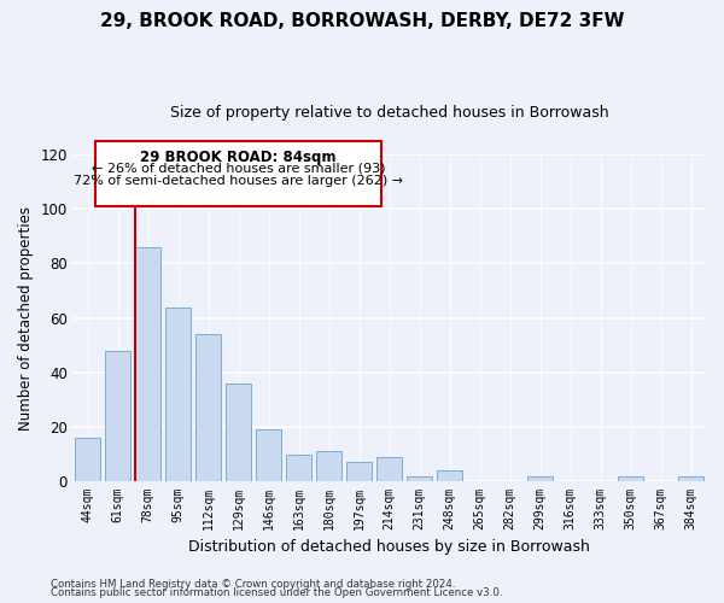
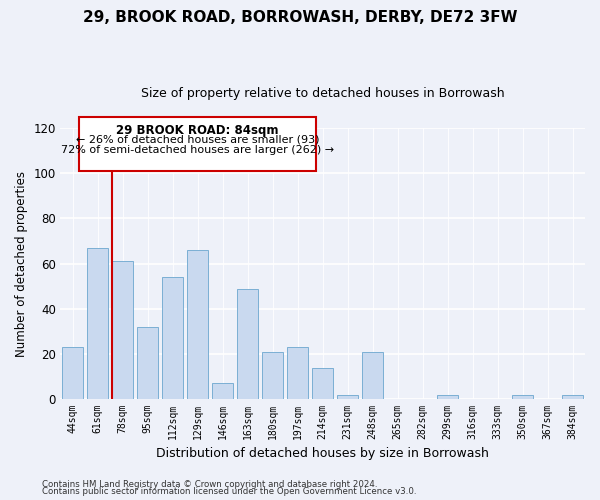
44sqm: 16 -> 23
61sqm: 48 -> 67
78sqm: 86 -> 61
95sqm: 64 -> 32
129sqm: 36 -> 66
146sqm: 19 -> 7
163sqm: 10 -> 49
180sqm: 11 -> 21
197sqm: 7 -> 23
214sqm: 9 -> 14
248sqm: 4 -> 21
